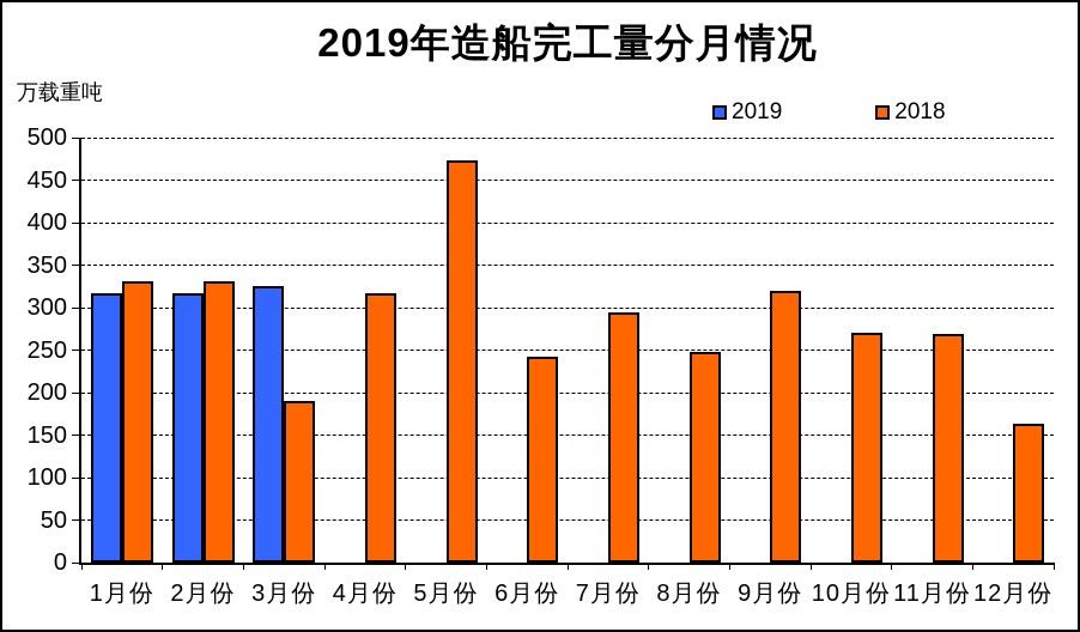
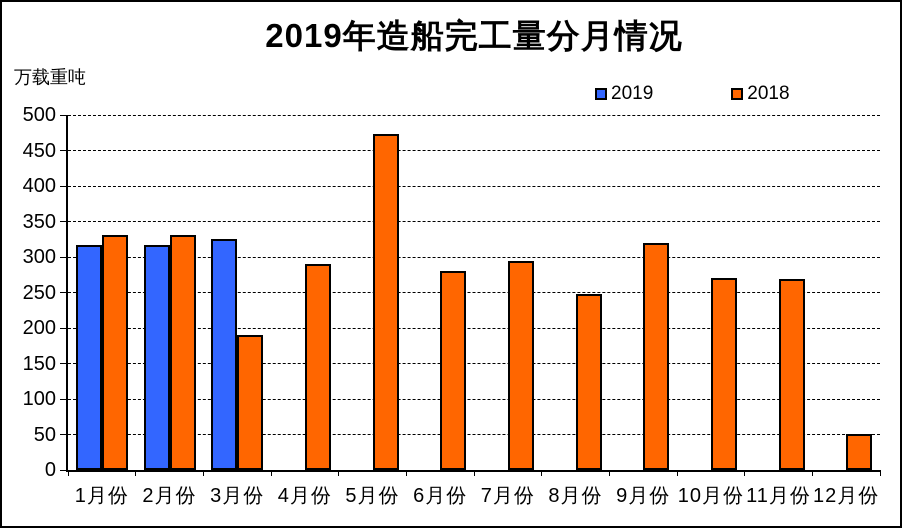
2018/4月份: 320 -> 290
2018/6月份: 240 -> 280
2018/12月份: 160 -> 50
